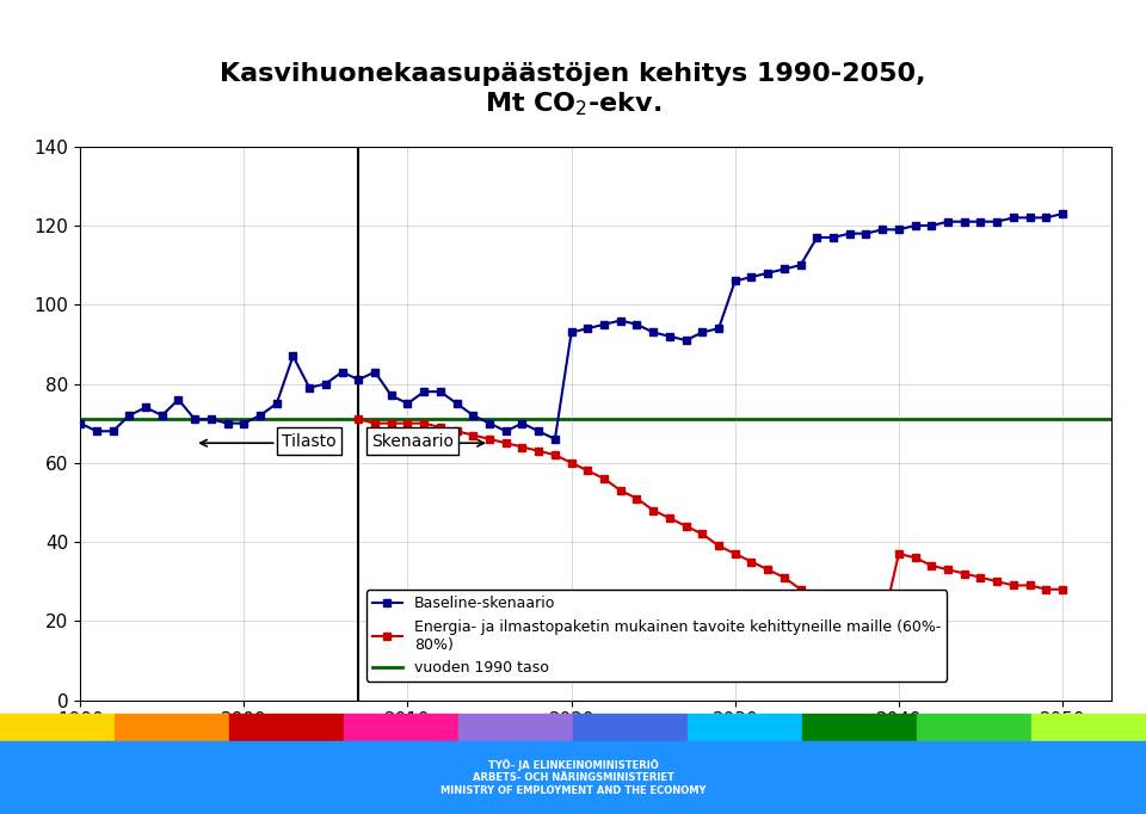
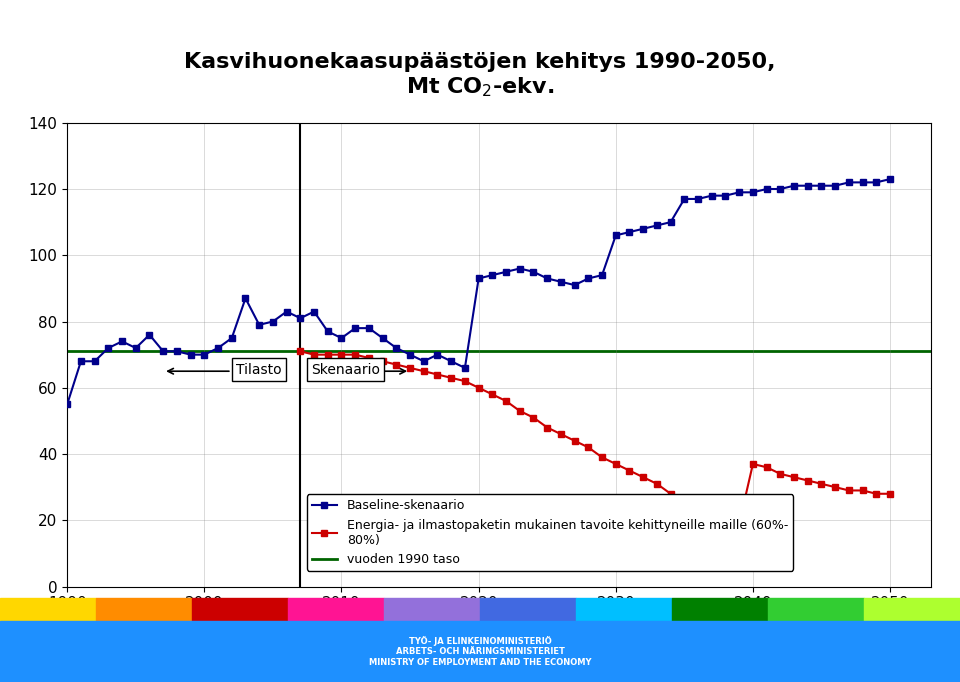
Baseline-skenaario/1990: 70 -> 55
